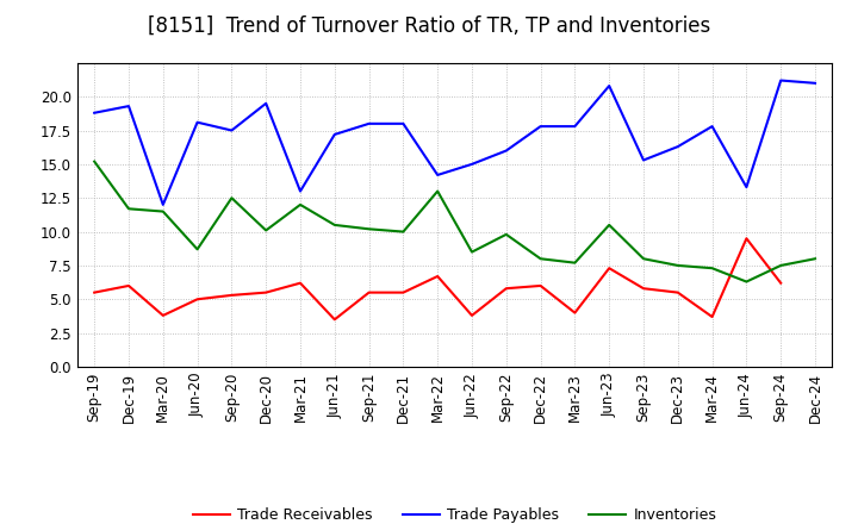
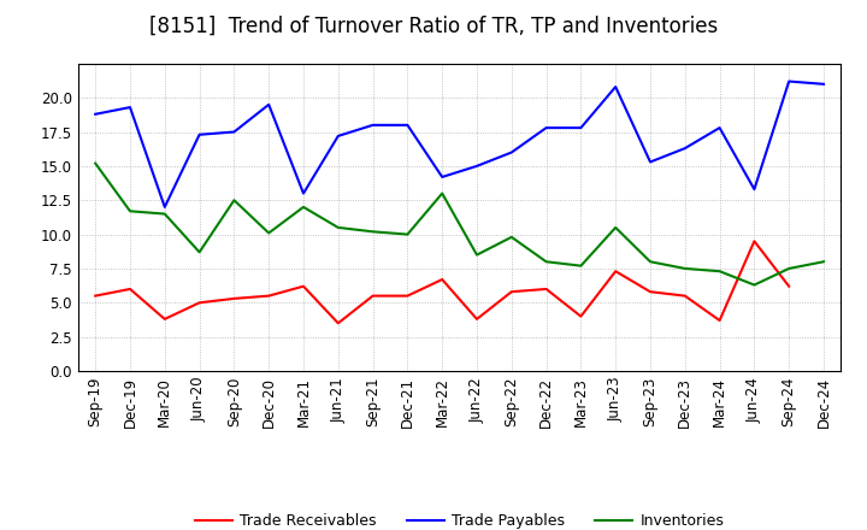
Trade Payables/Jun-20: 18.1 -> 17.3
